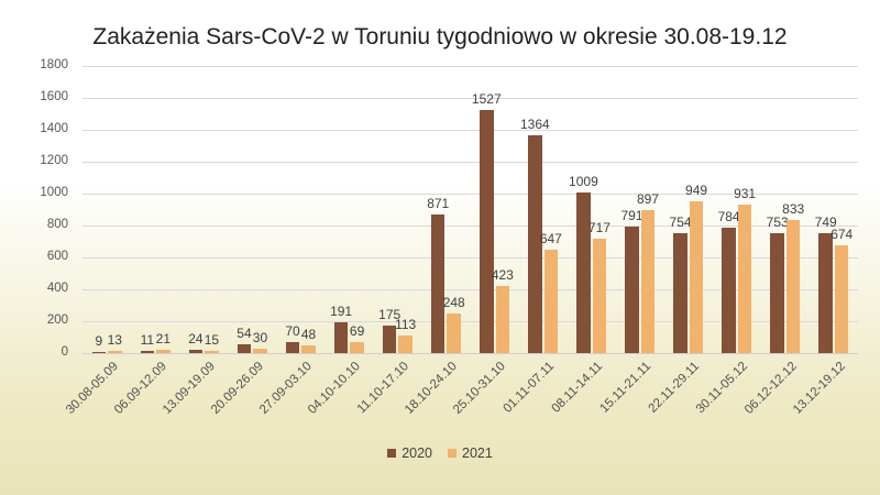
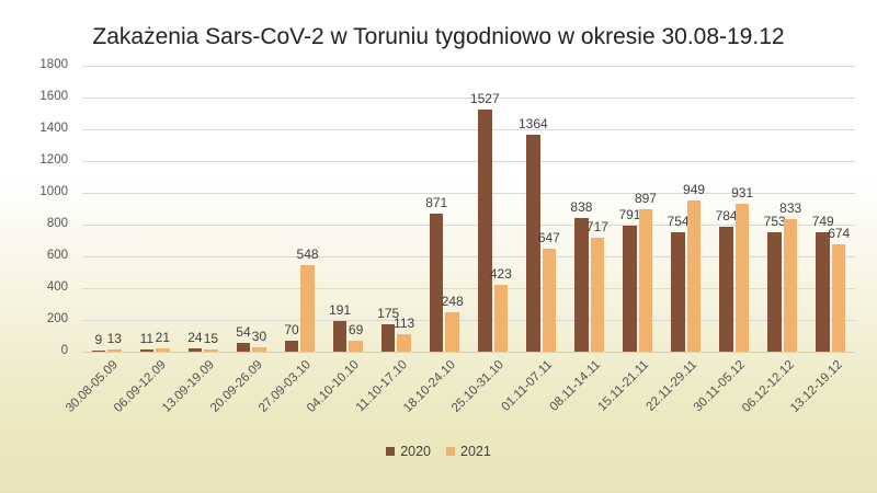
2021/27.09-03.10: 48 -> 548
2020/08.11-14.11: 1009 -> 838
